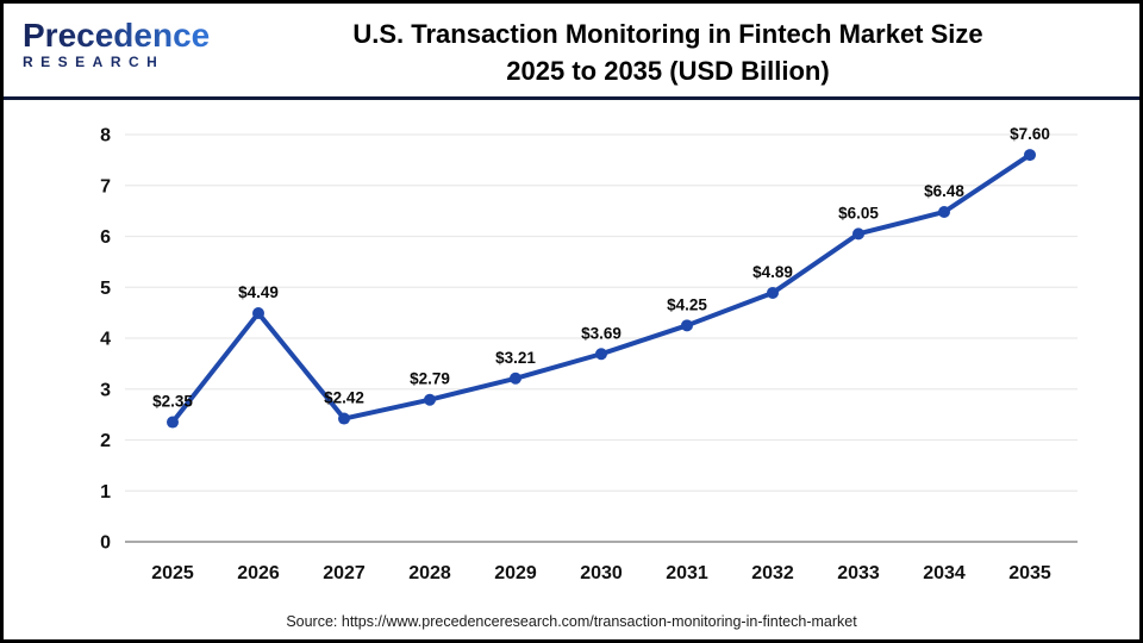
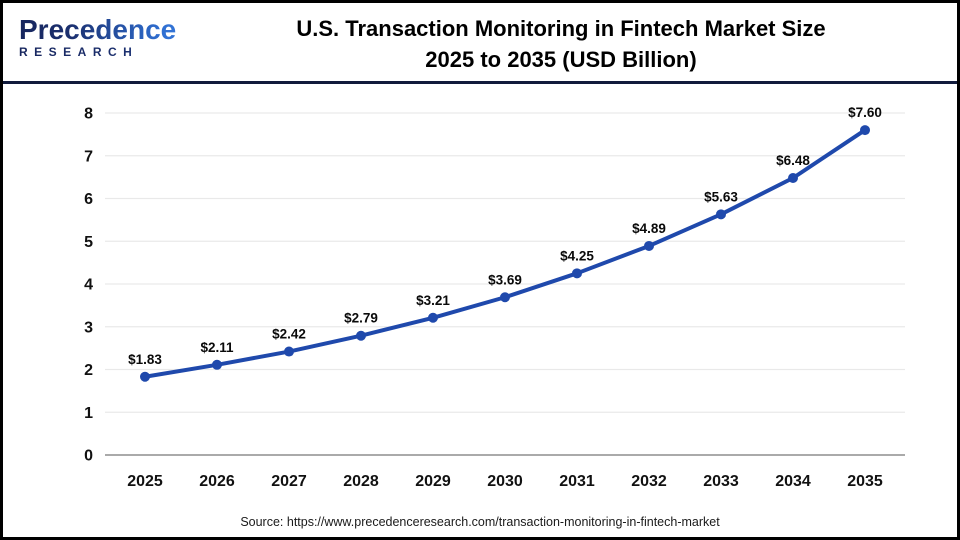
2025: $2.35 -> $1.83
2026: $4.49 -> $2.11
2033: $6.05 -> $5.63
